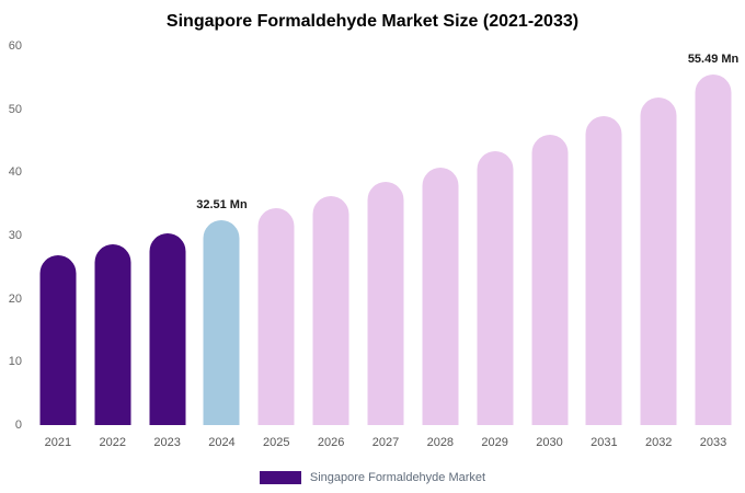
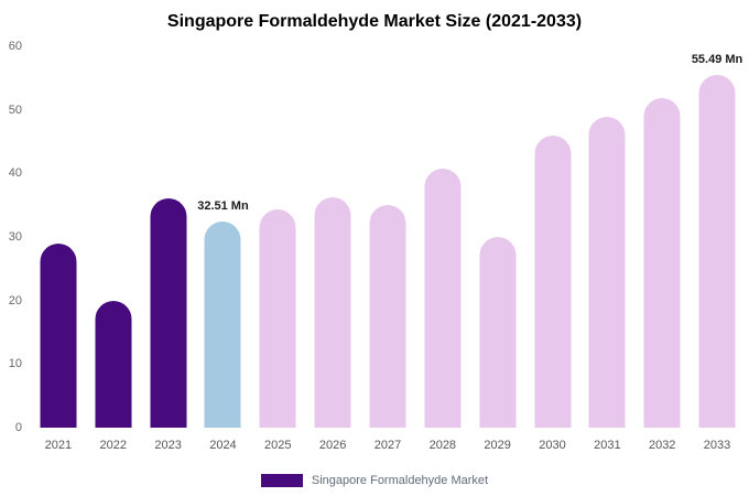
2021: 27 -> 29
2022: 29 -> 20
2023: 30 -> 36
2027: 38 -> 35
2029: 43 -> 30
